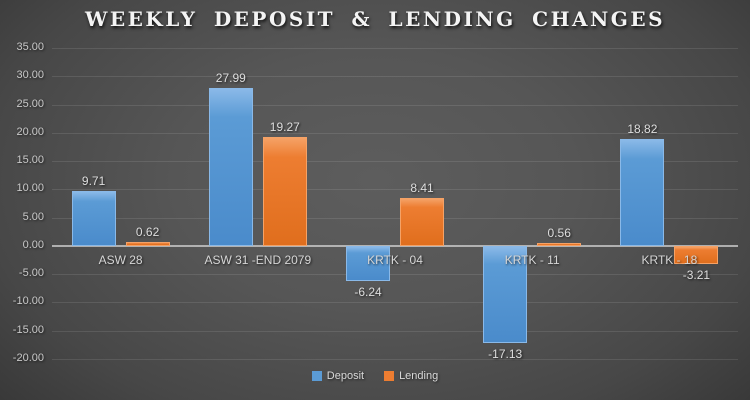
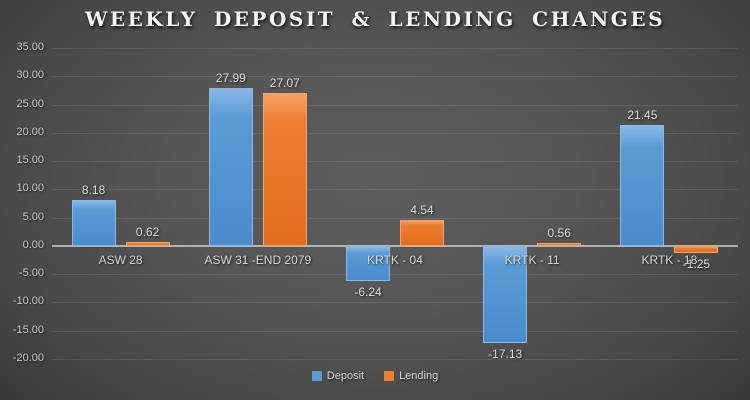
Deposit/ASW 28: 9.71 -> 8.18
Lending/ASW 31 -END 2079: 19.27 -> 27.07
Lending/KRTK - 04: 8.41 -> 4.54
Deposit/KRTK - 18: 18.82 -> 21.45
Lending/KRTK - 18: -3.21 -> -1.25
